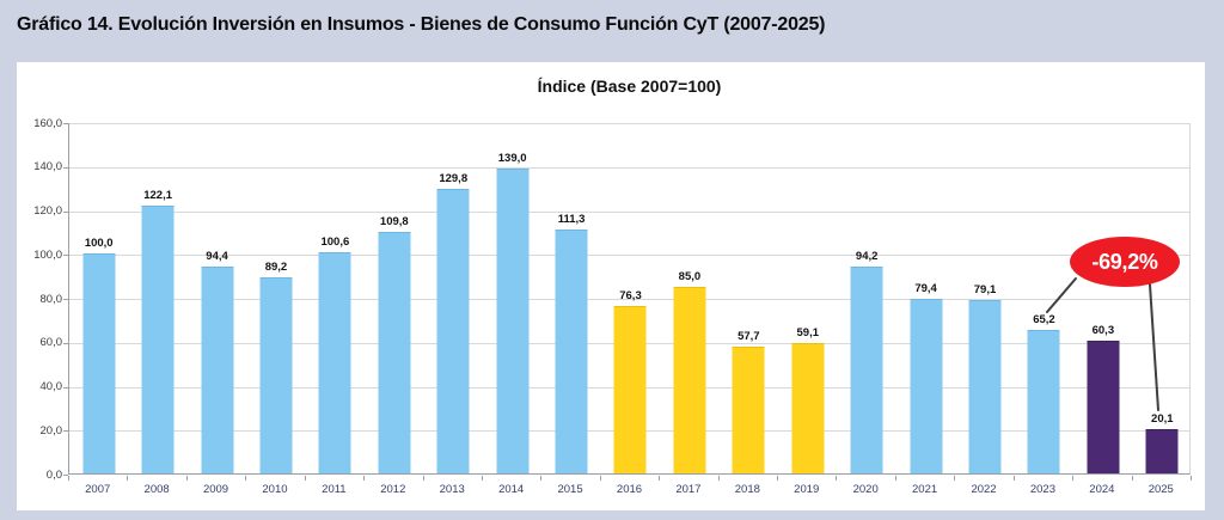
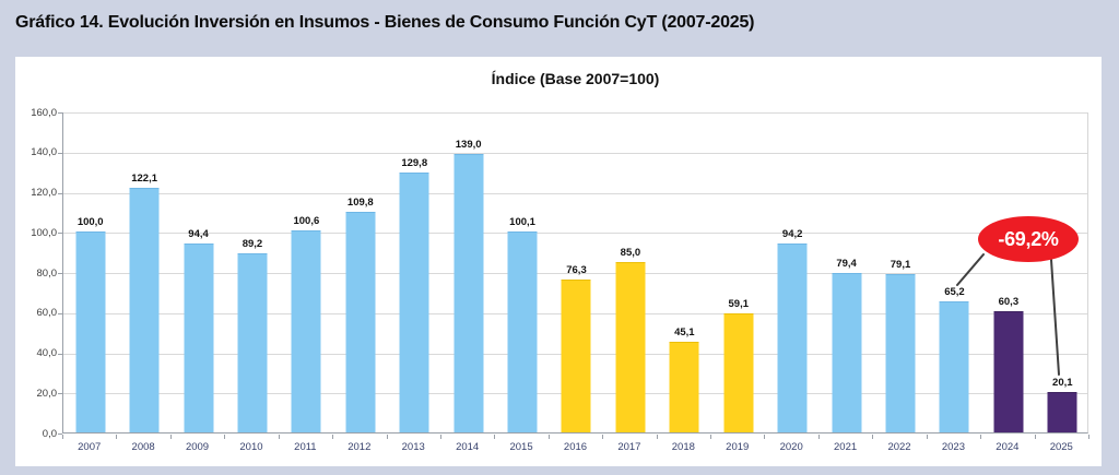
2015: 111,3 -> 100,1
2018: 57,7 -> 45,1
